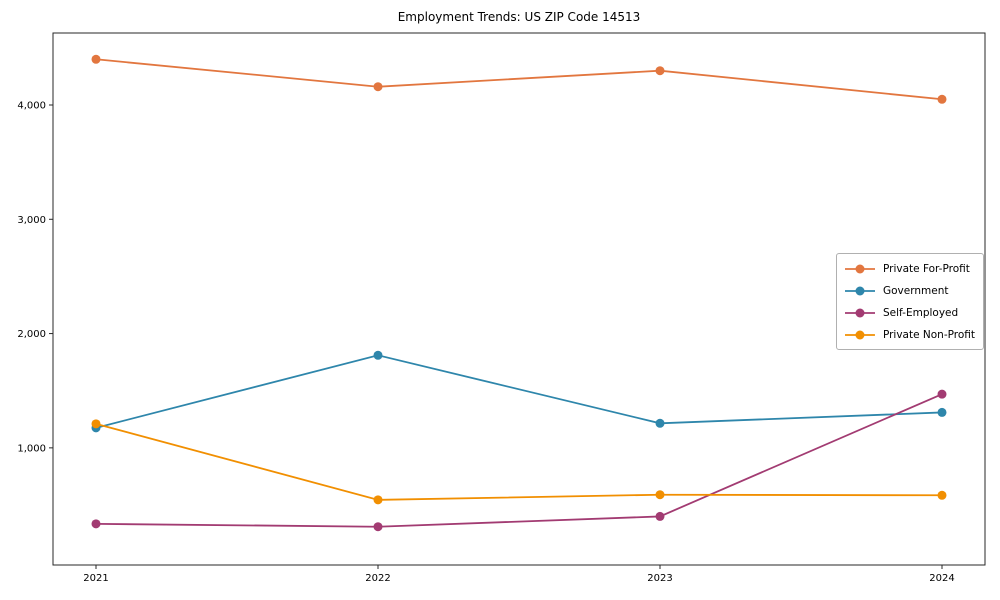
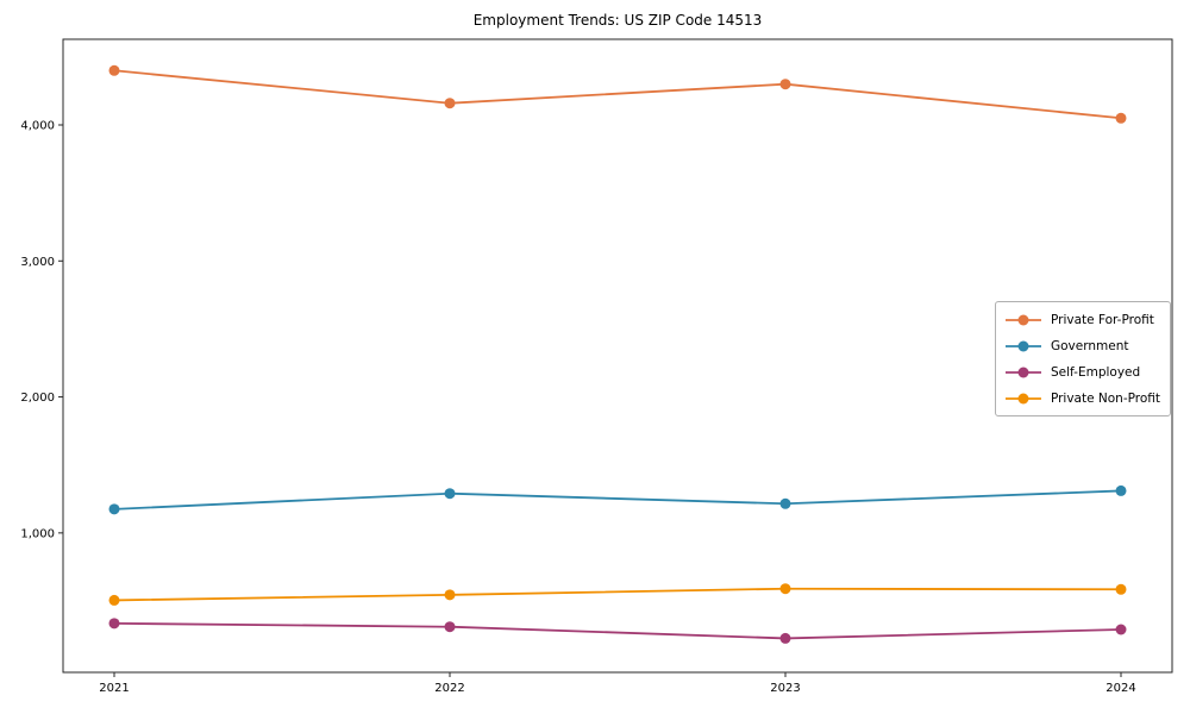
Private Non-Profit/2021: 1210 -> 500
Government/2022: 1810 -> 1290
Self-Employed/2023: 400 -> 220
Self-Employed/2024: 1470 -> 290
